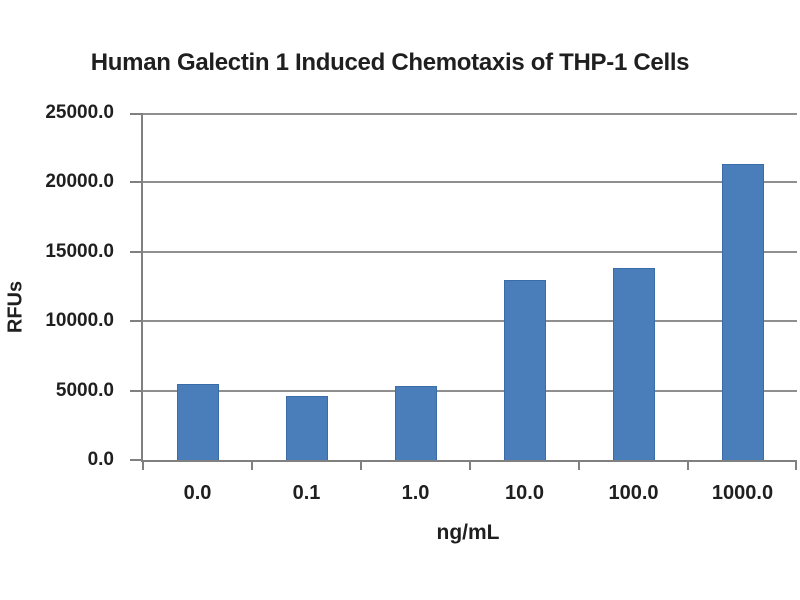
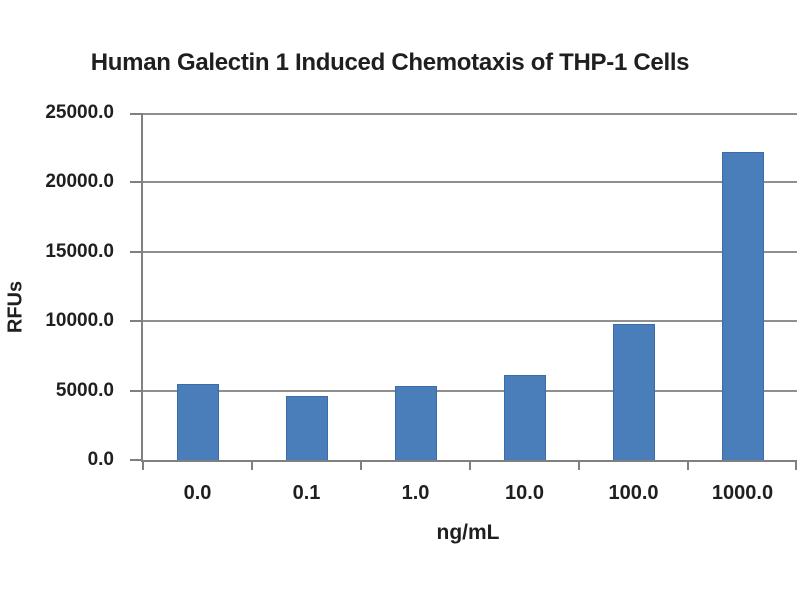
10.0: 13000 -> 6100
100.0: 13800 -> 9800
1000.0: 21300 -> 22200
